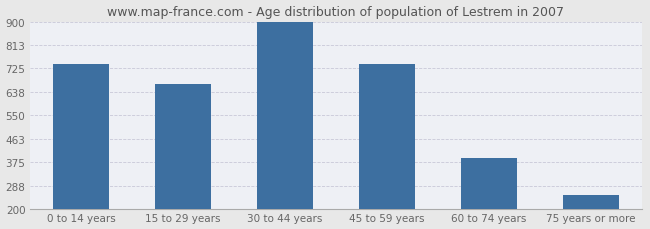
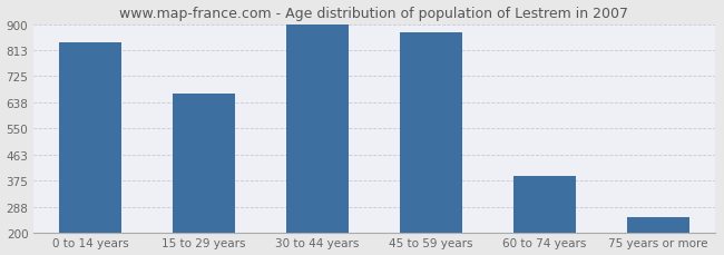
0 to 14 years: 740 -> 838
45 to 59 years: 740 -> 872
